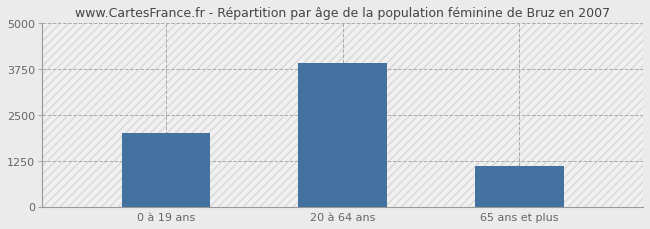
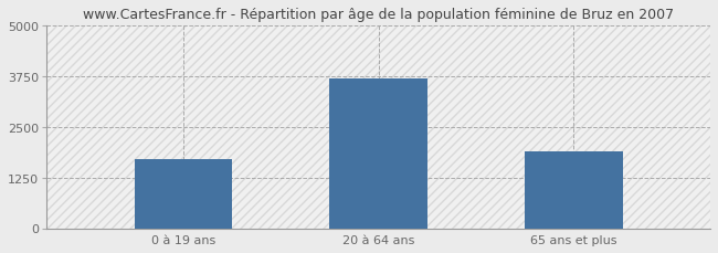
0 à 19 ans: 2000 -> 1700
20 à 64 ans: 3900 -> 3700
65 ans et plus: 1100 -> 1900
